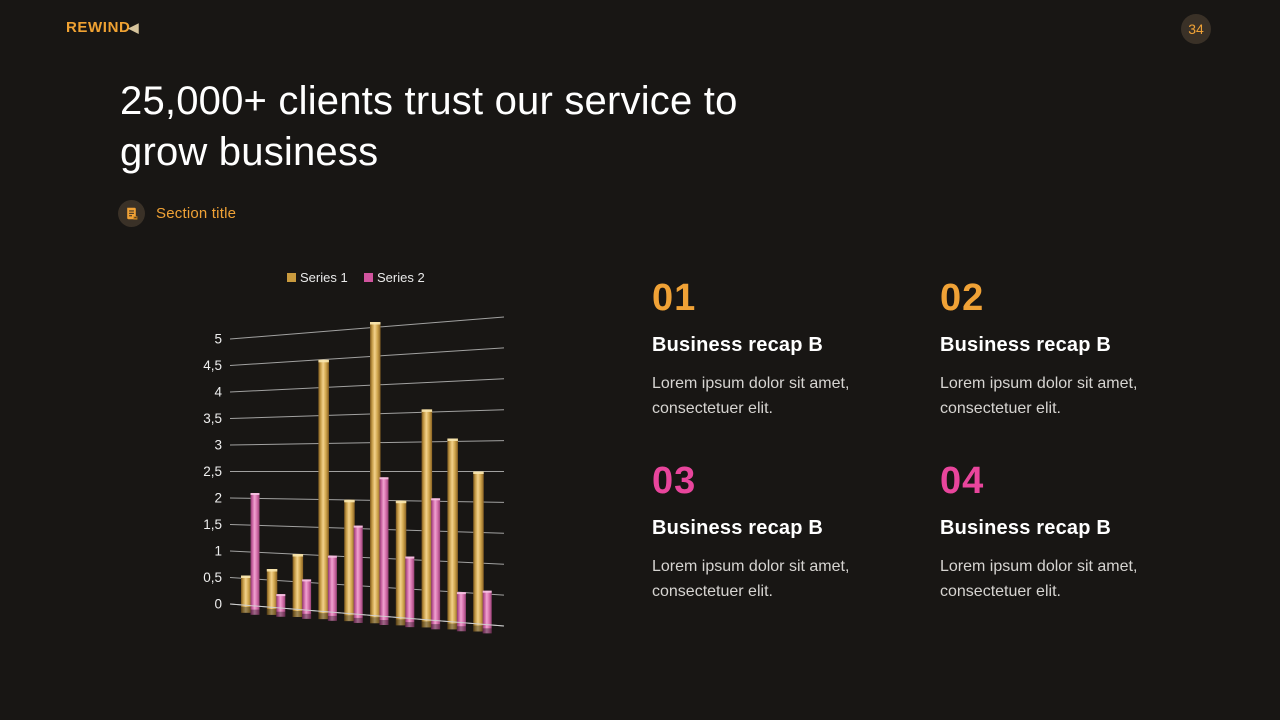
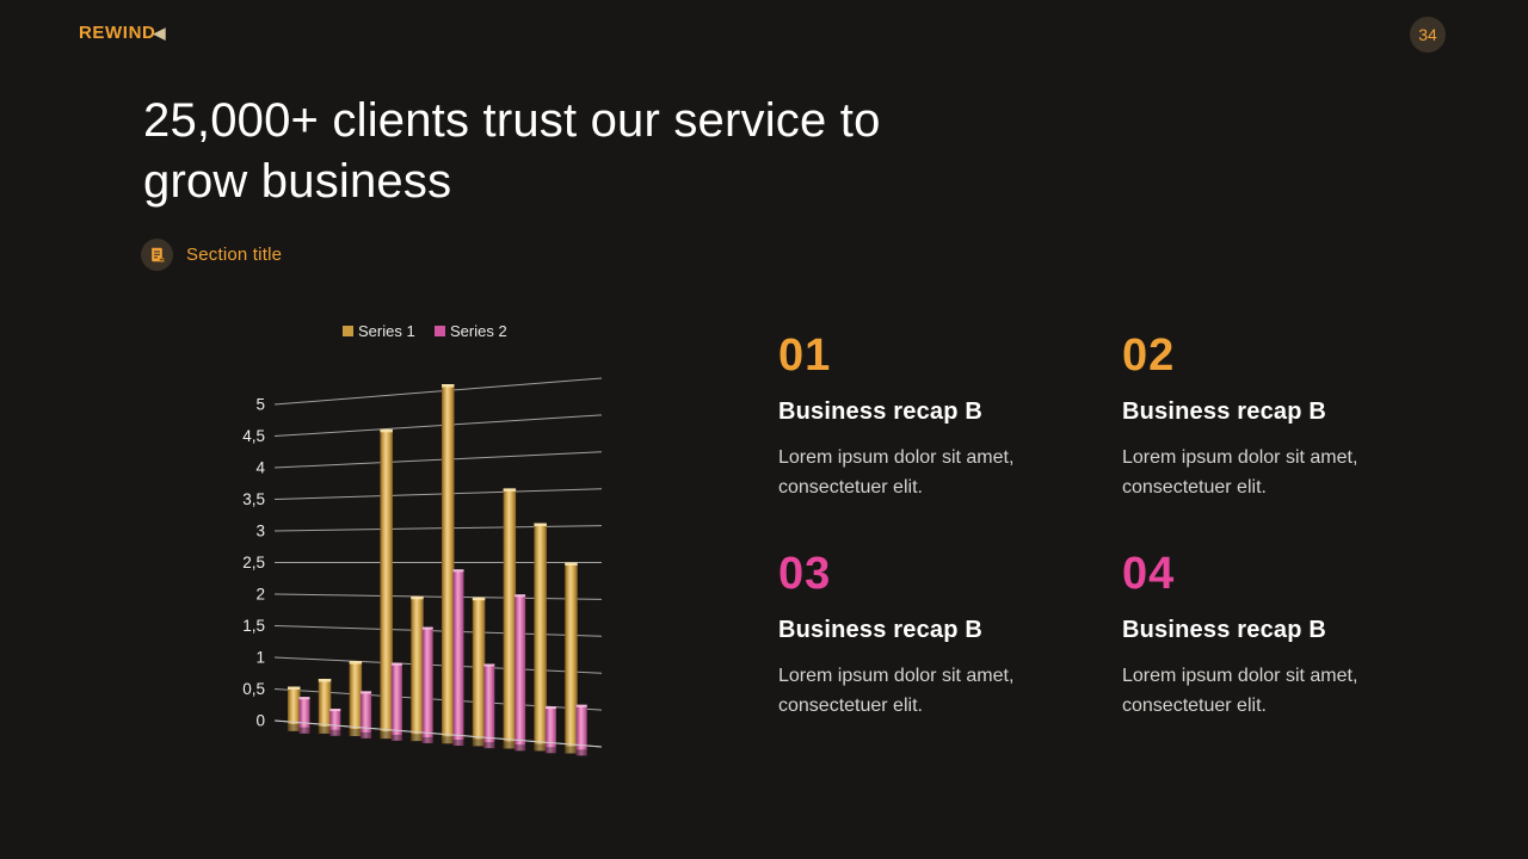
Series 2/1: 2,1 -> 0,4
